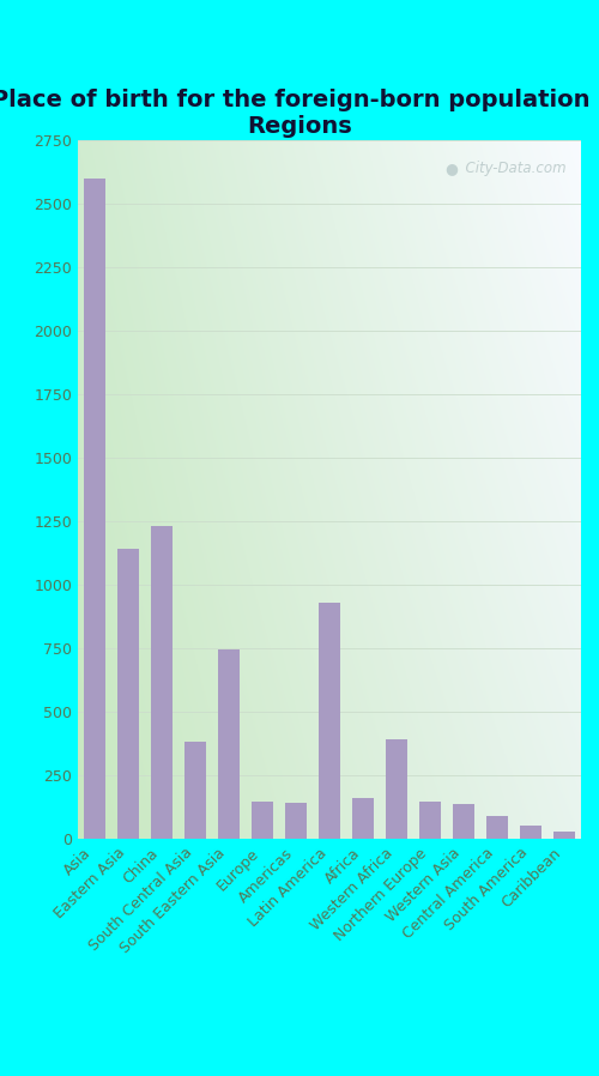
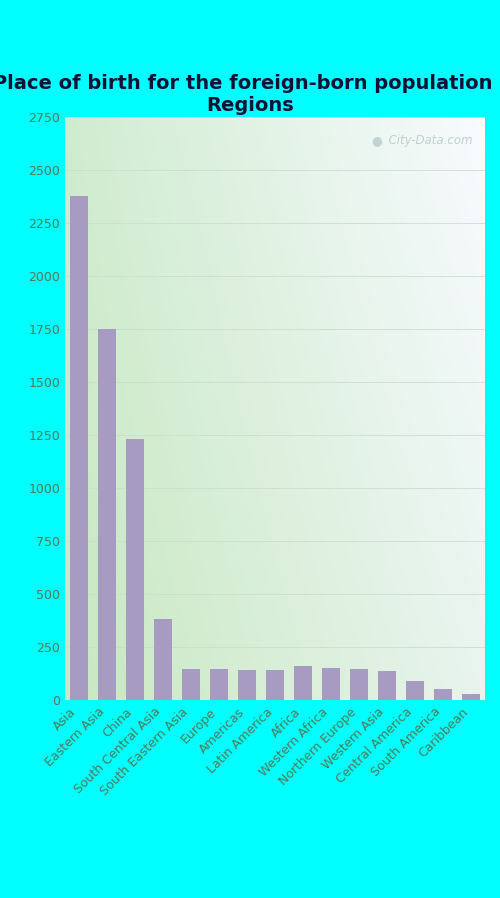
Asia: 2600 -> 2375
Eastern Asia: 1140 -> 1750
South Eastern Asia: 745 -> 150
Latin America: 930 -> 145
Western Africa: 395 -> 155
